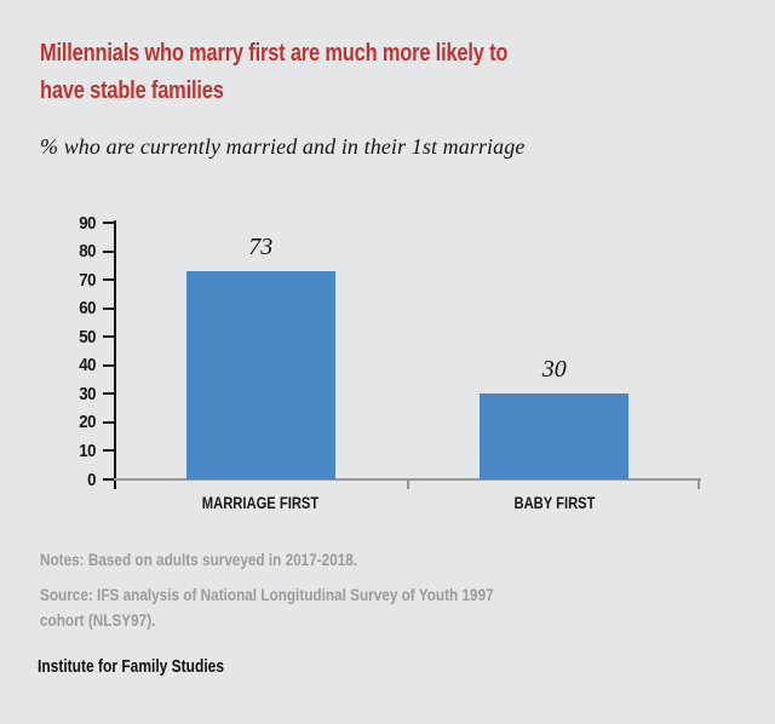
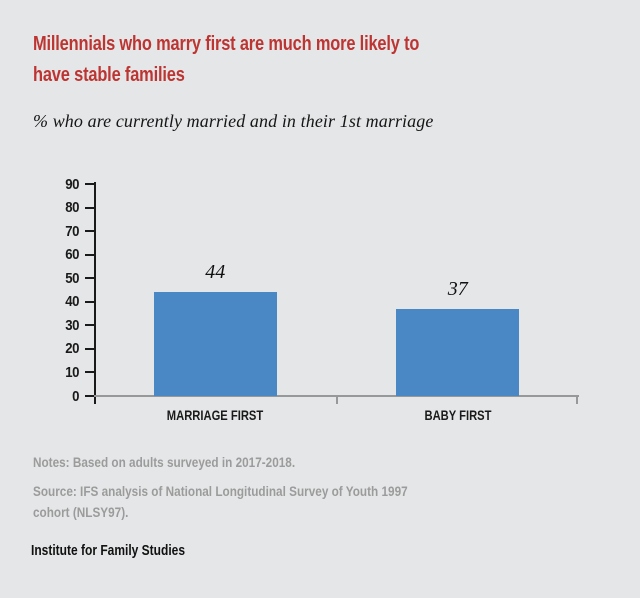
MARRIAGE FIRST: 73 -> 44
BABY FIRST: 30 -> 37
